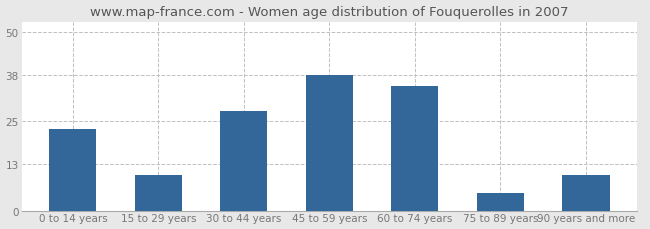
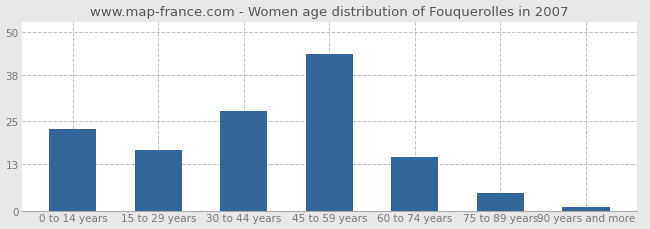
15 to 29 years: 10 -> 17
45 to 59 years: 38 -> 44
60 to 74 years: 35 -> 15
90 years and more: 10 -> 1
